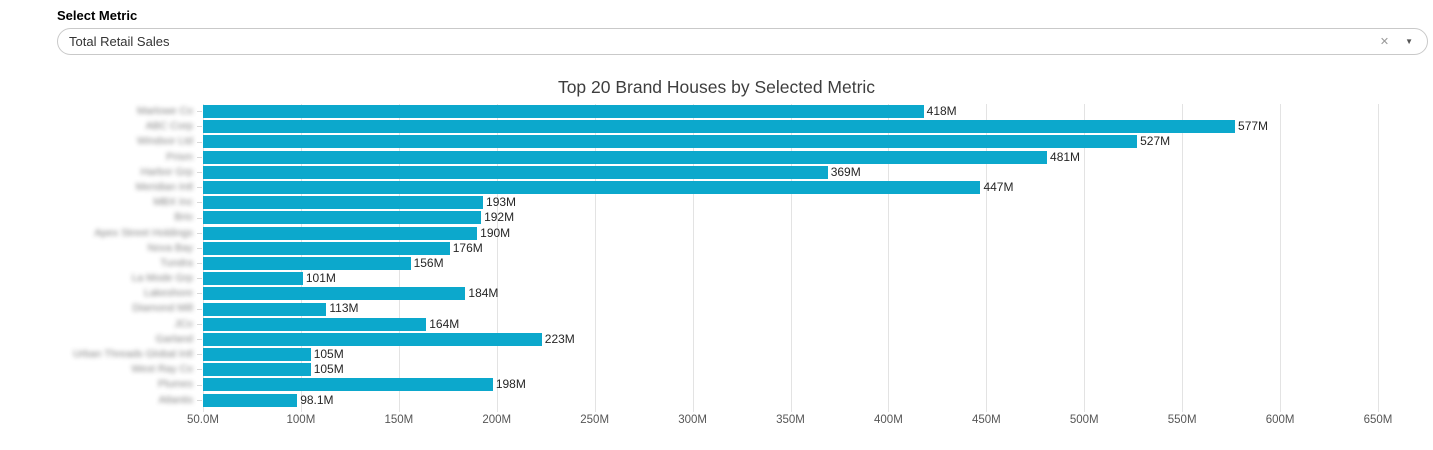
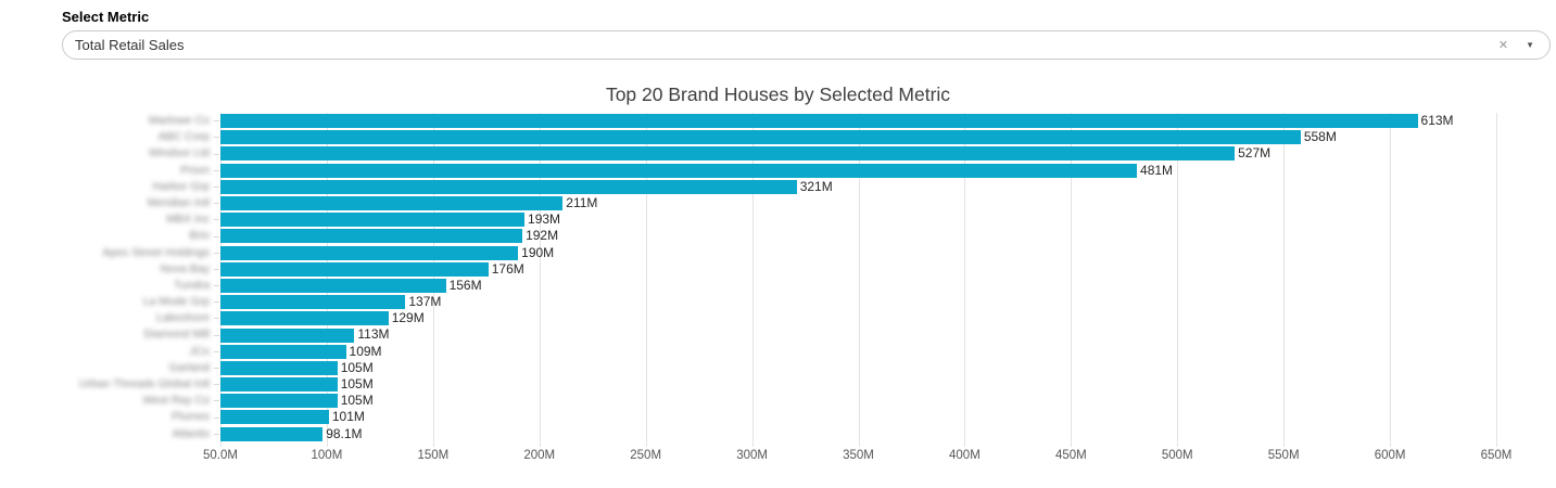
Marlowe Co: 418M -> 613M
ABC Corp: 577M -> 558M
Harbor Grp: 369M -> 321M
Meridian Intl: 447M -> 211M
La Mode Grp: 101M -> 137M
Lakeshore: 184M -> 129M
JCo: 164M -> 109M
Garland: 223M -> 105M
Plumes: 198M -> 101M
